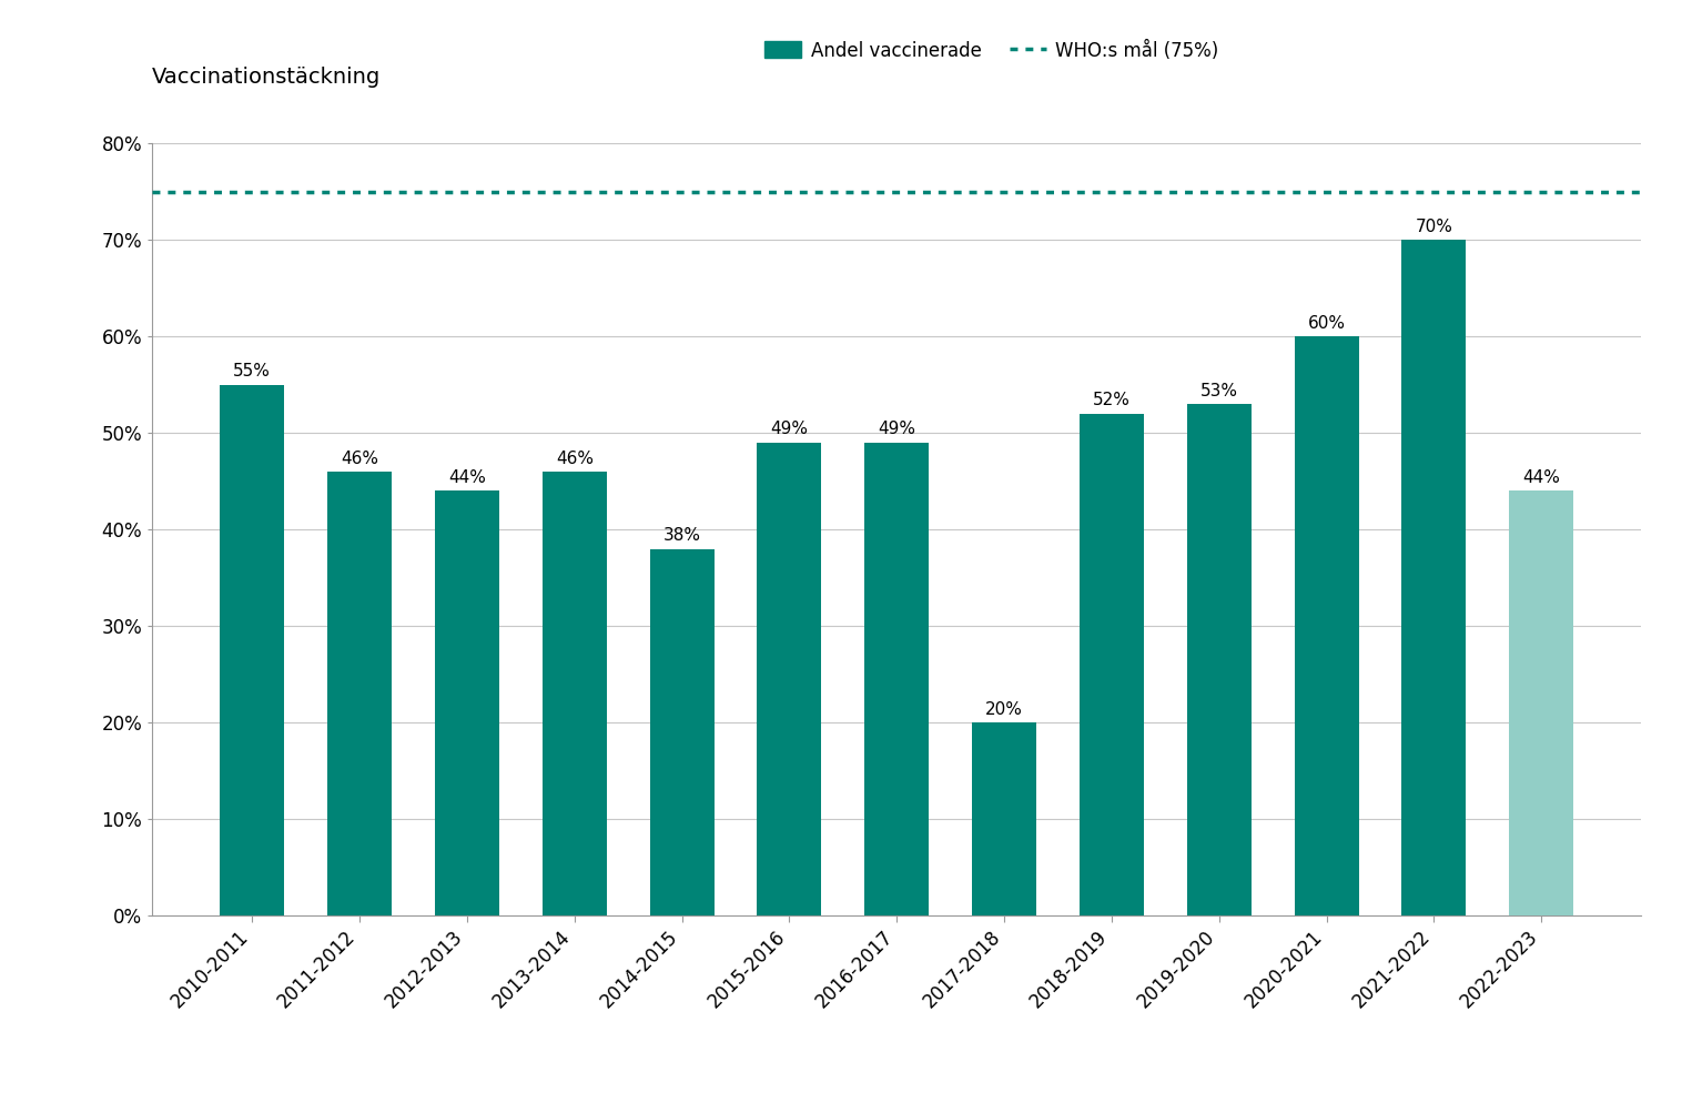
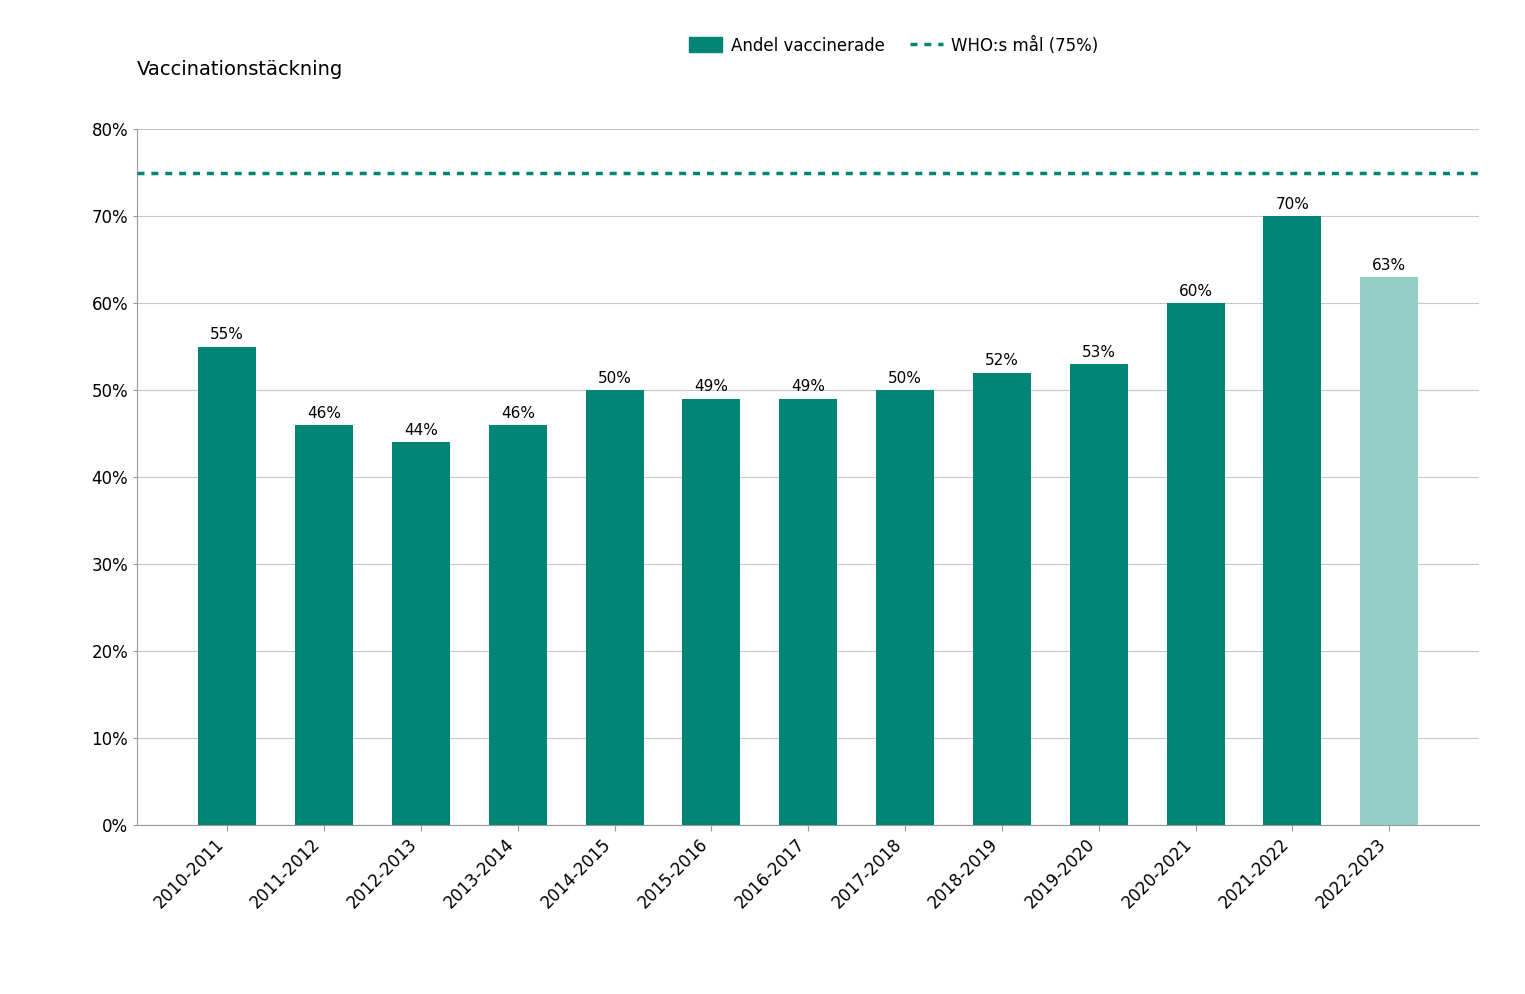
2014-2015: 38% -> 50%
2017-2018: 20% -> 50%
2022-2023: 44% -> 63%
